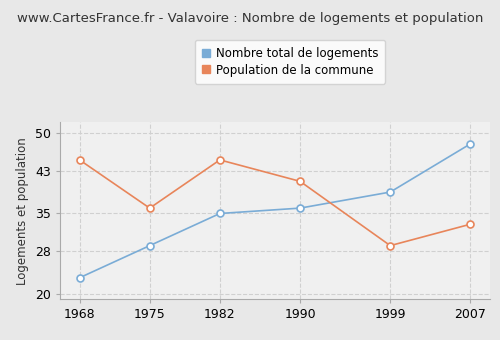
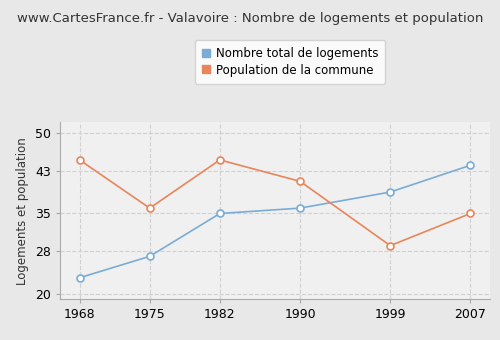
Nombre total de logements/1975: 29 -> 27
Nombre total de logements/2007: 48 -> 44
Population de la commune/2007: 33 -> 35
